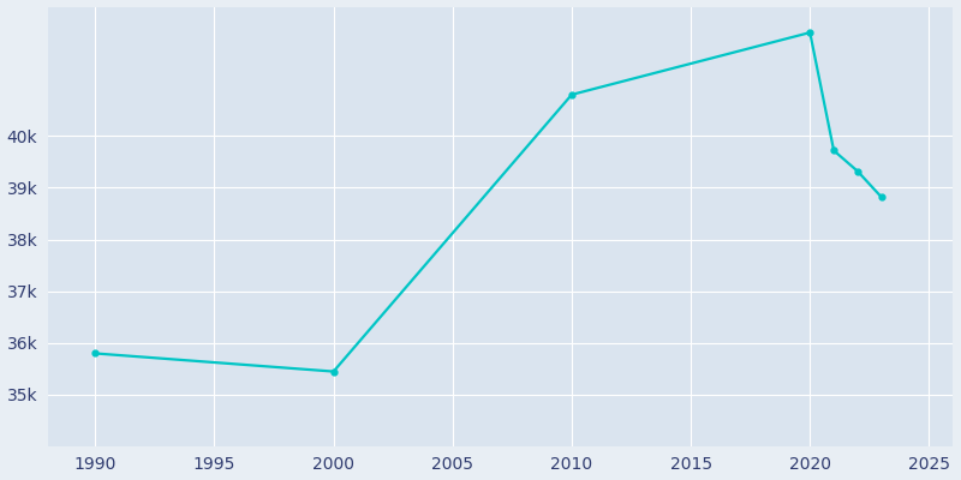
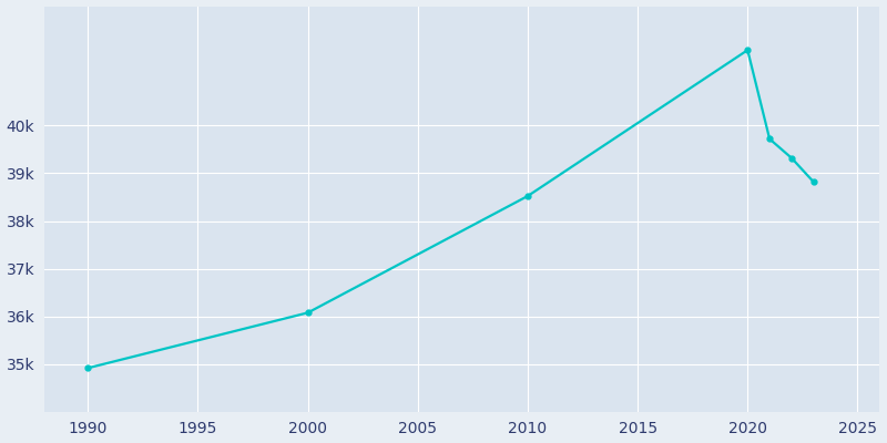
1990: 35.80k -> 34.92k
2000: 35.45k -> 36.08k
2010: 40.80k -> 38.52k
2020: 42.00k -> 41.58k
